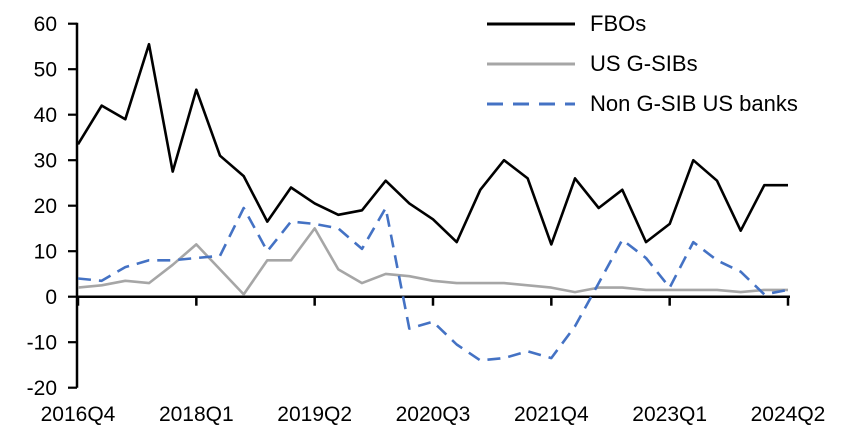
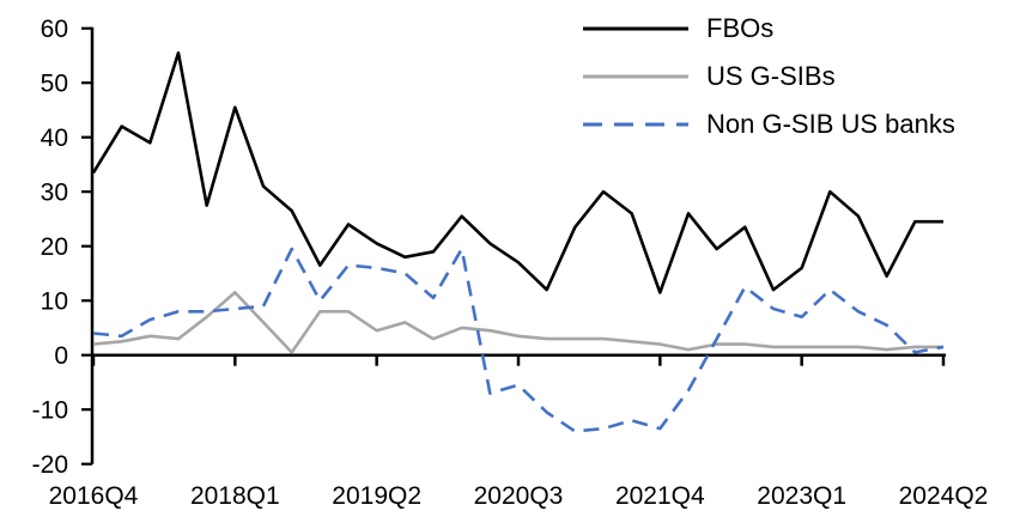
US G-SIBs/2019Q2: 15 -> 4
Non G-SIB US banks/2023Q1: 2 -> 7
